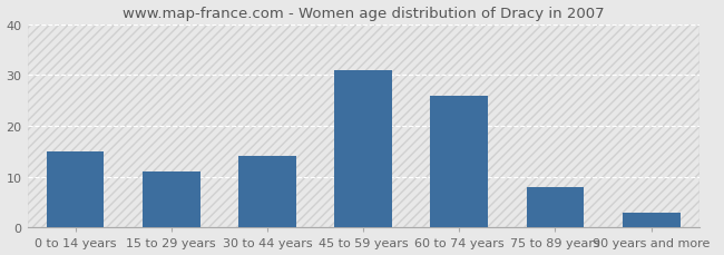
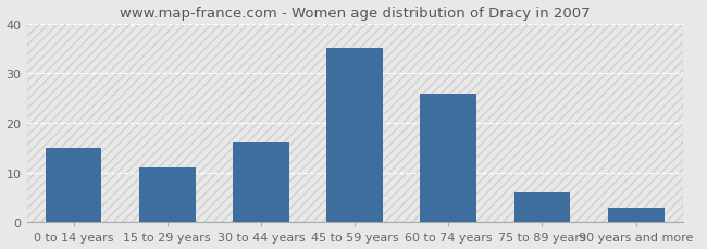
30 to 44 years: 14 -> 16
45 to 59 years: 31 -> 35
75 to 89 years: 8 -> 6
